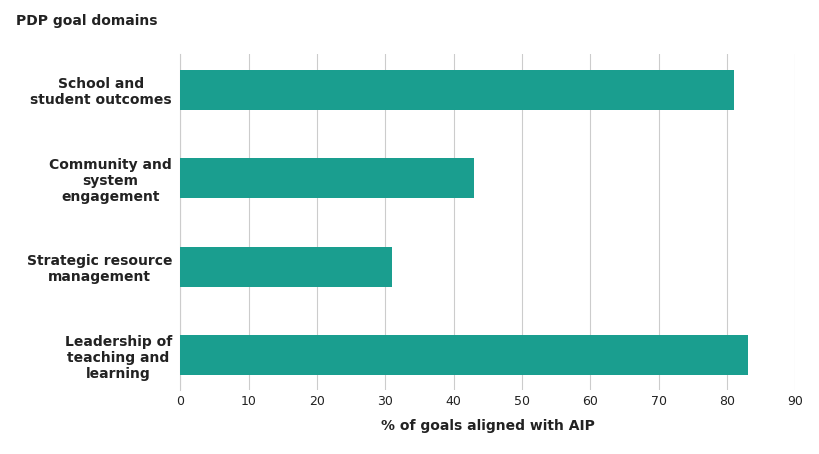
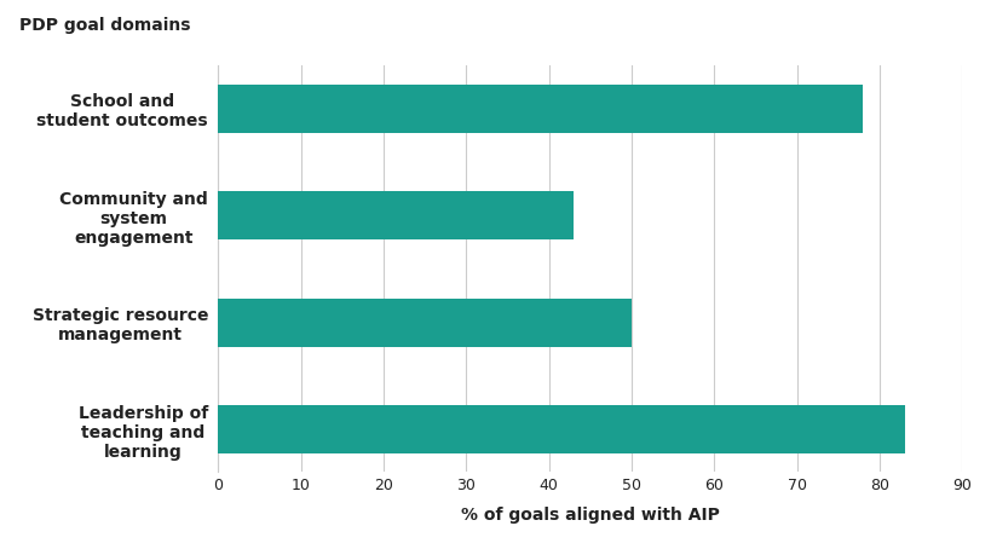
School and student outcomes: 81 -> 78
Strategic resource management: 31 -> 50
